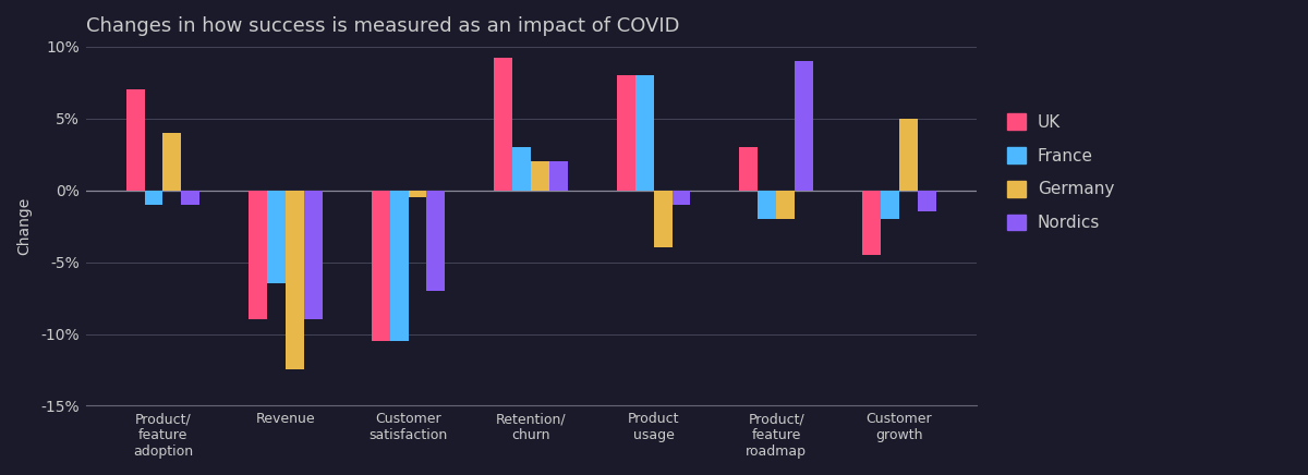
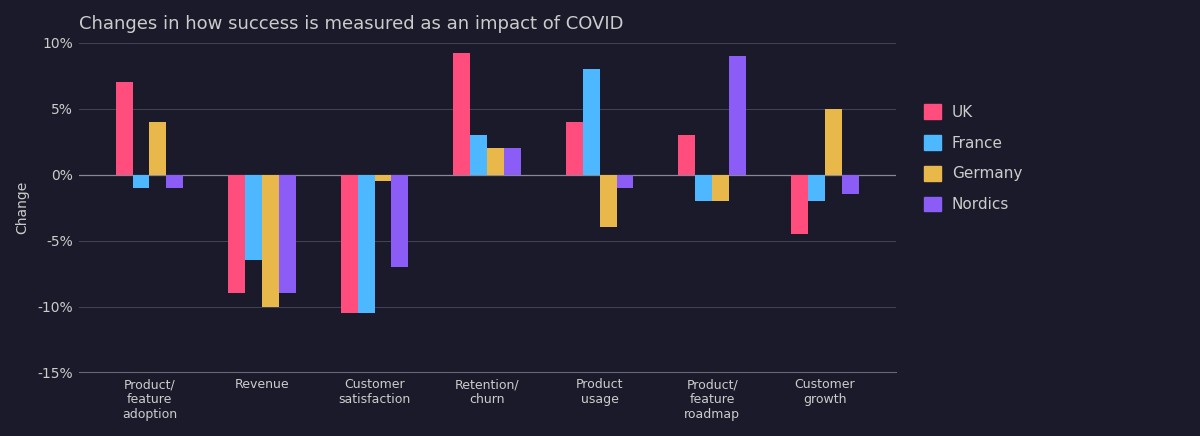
Germany/Revenue: -12.5% -> -10.0%
UK/Product usage: 8.0% -> 4.0%
